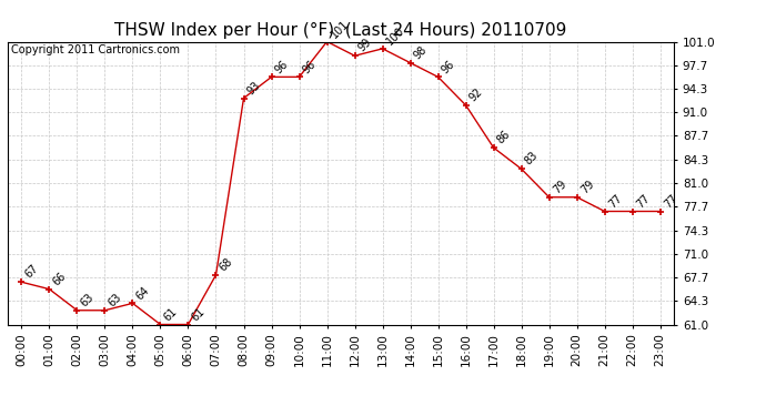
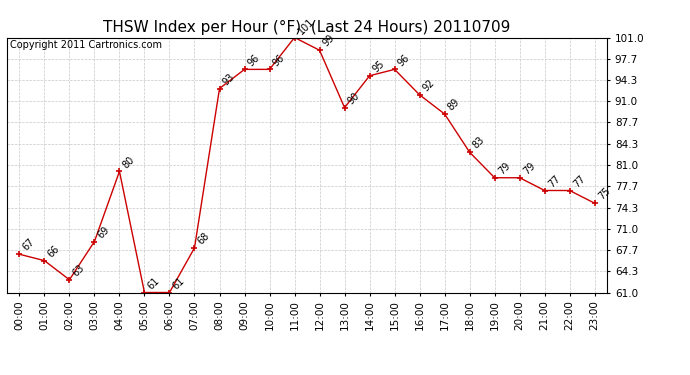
03:00: 63 -> 69
04:00: 64 -> 80
13:00: 100 -> 90
14:00: 98 -> 95
17:00: 86 -> 89
23:00: 77 -> 75
